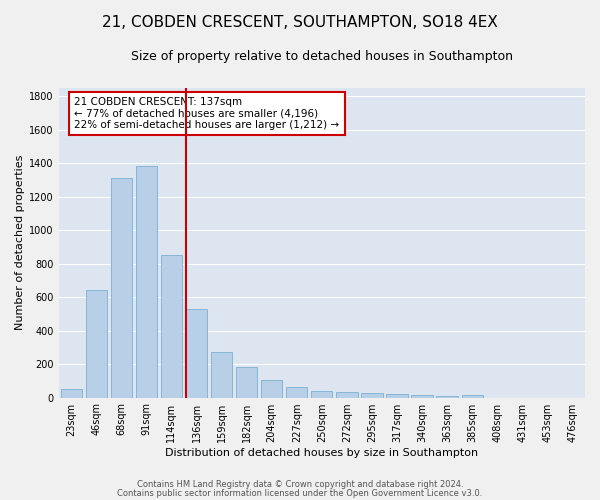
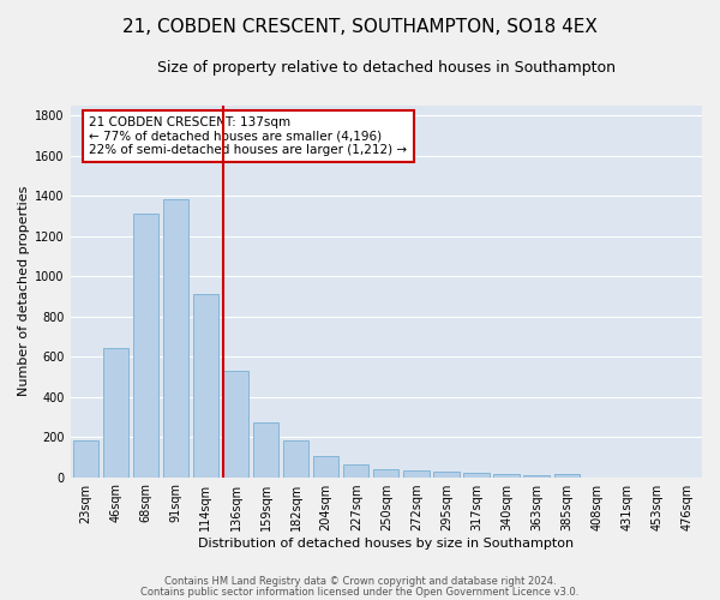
23sqm: 50 -> 180
114sqm: 850 -> 910
